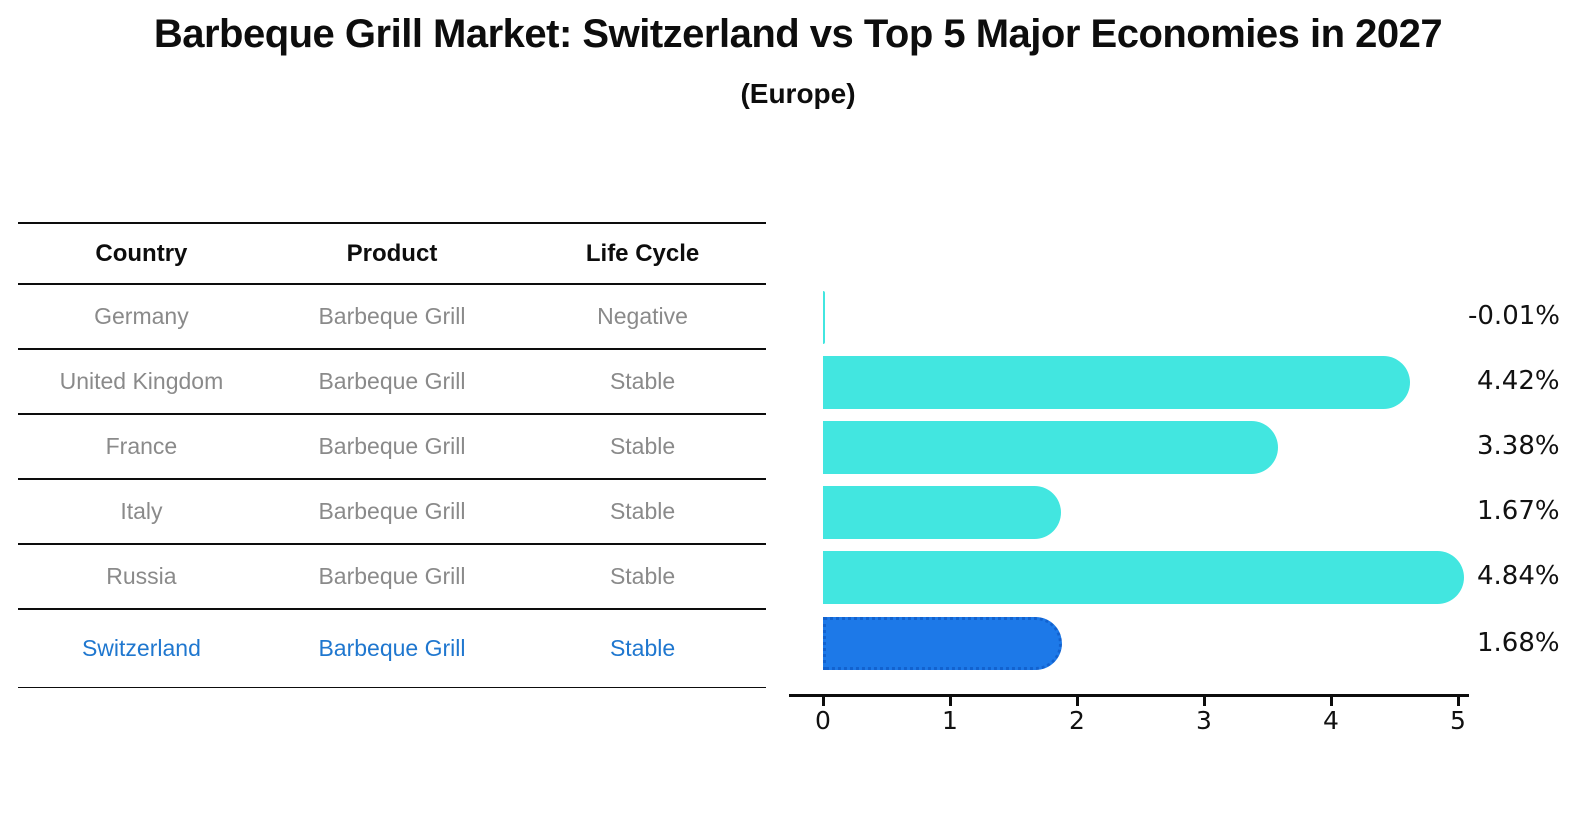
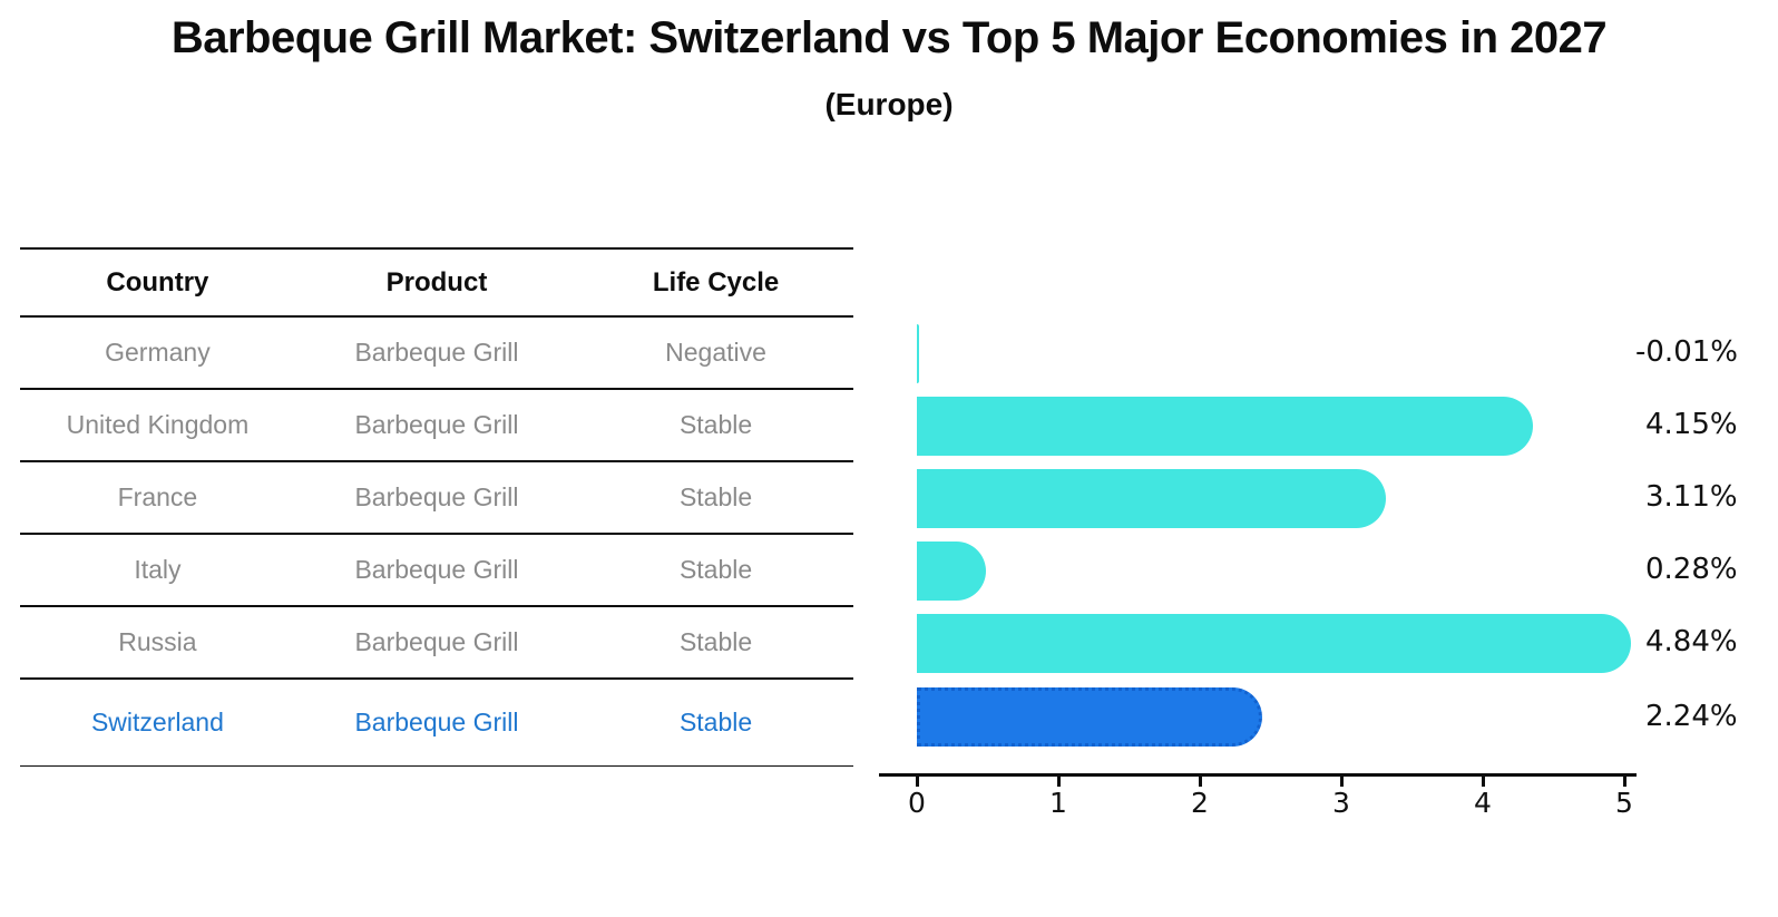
United Kingdom: 4.42% -> 4.15%
France: 3.38% -> 3.11%
Italy: 1.67% -> 0.28%
Switzerland: 1.68% -> 2.24%
